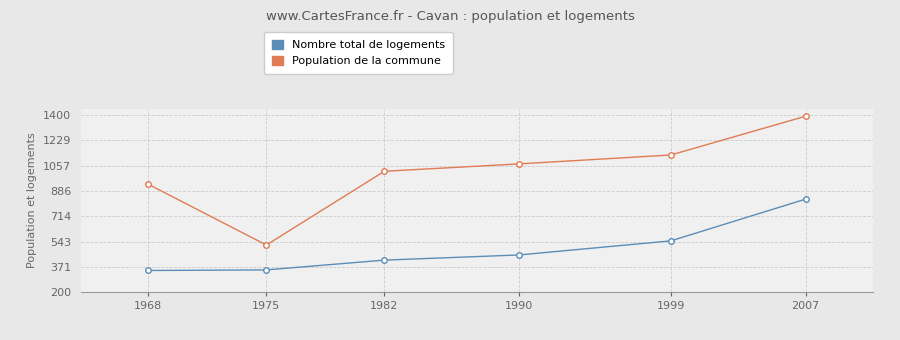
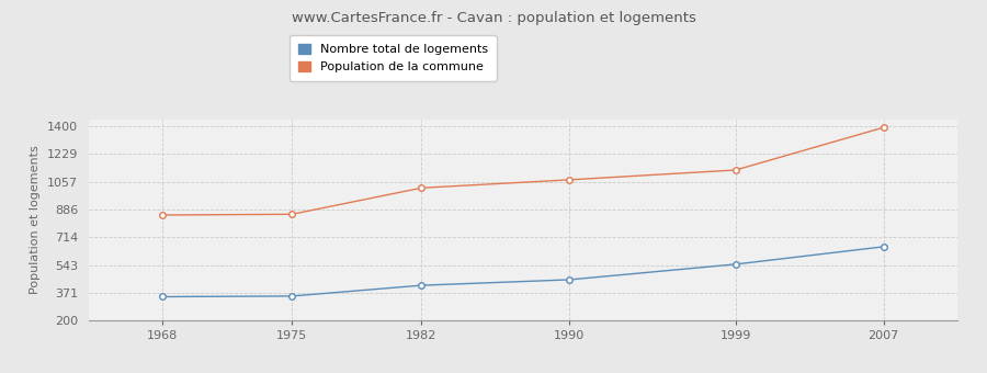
Population de la commune/1968: 930 -> 850
Population de la commune/1975: 520 -> 860
Nombre total de logements/2007: 830 -> 660
